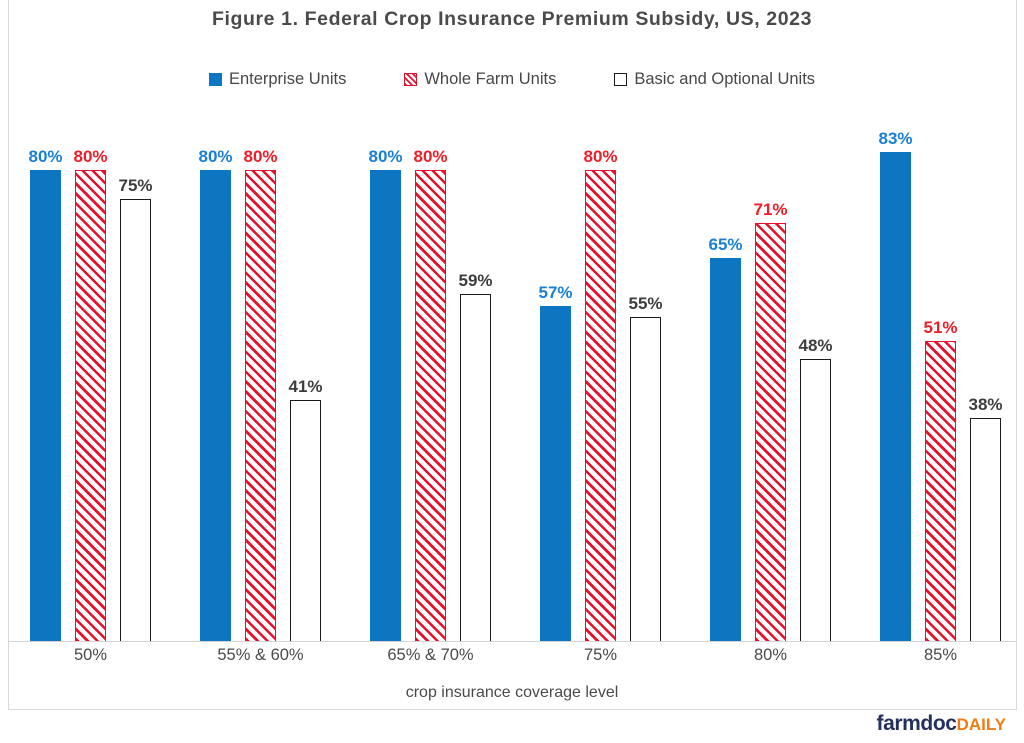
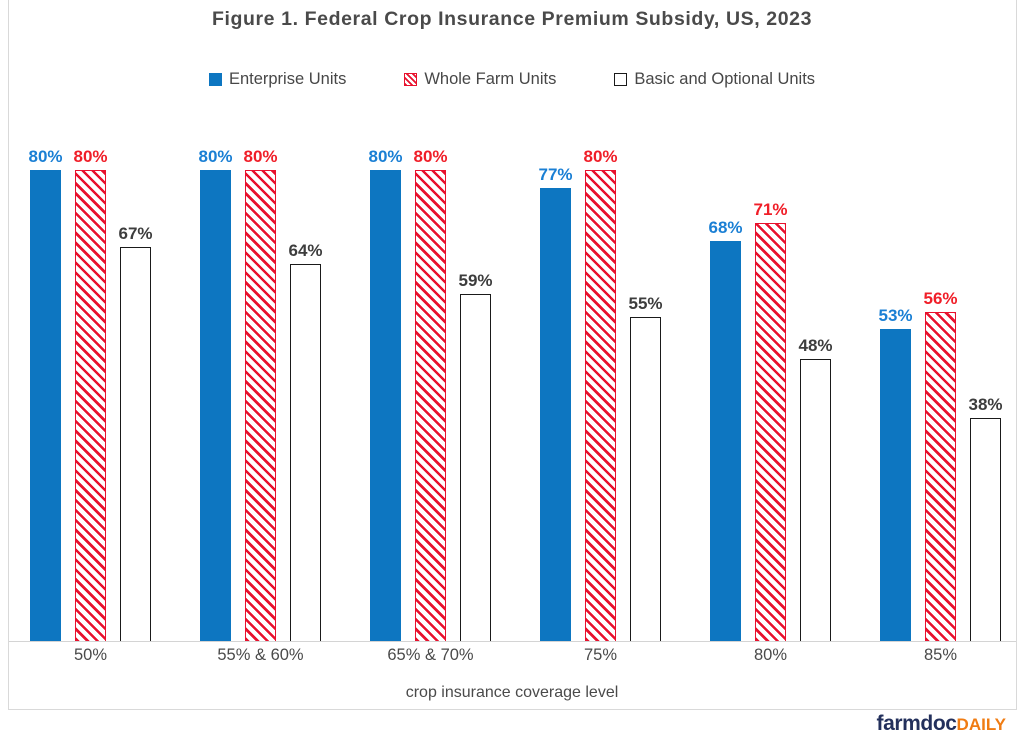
Basic and Optional Units/50%: 75% -> 67%
Basic and Optional Units/55% & 60%: 41% -> 64%
Enterprise Units/75%: 57% -> 77%
Enterprise Units/80%: 65% -> 68%
Enterprise Units/85%: 83% -> 53%
Whole Farm Units/85%: 51% -> 56%
